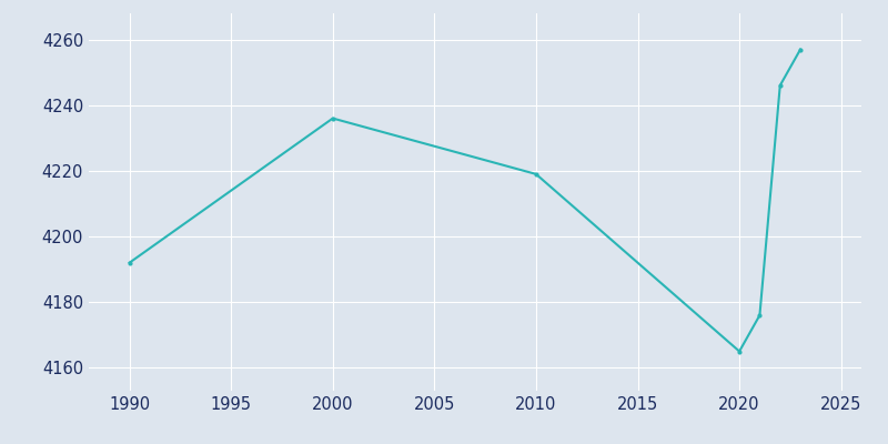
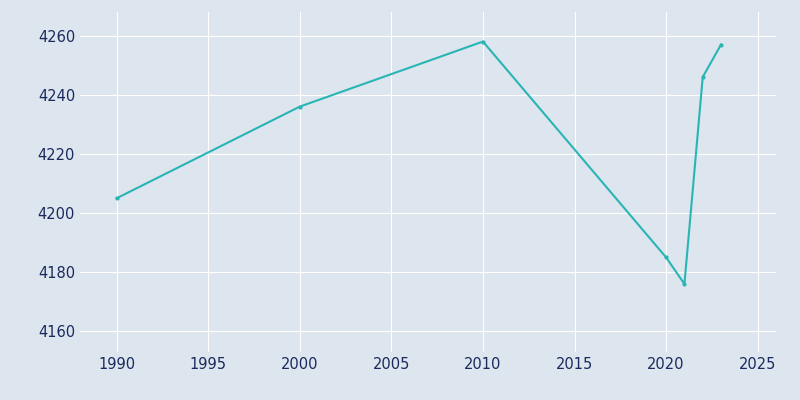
1990: 4192 -> 4205
2010: 4219 -> 4258
2020: 4165 -> 4185
